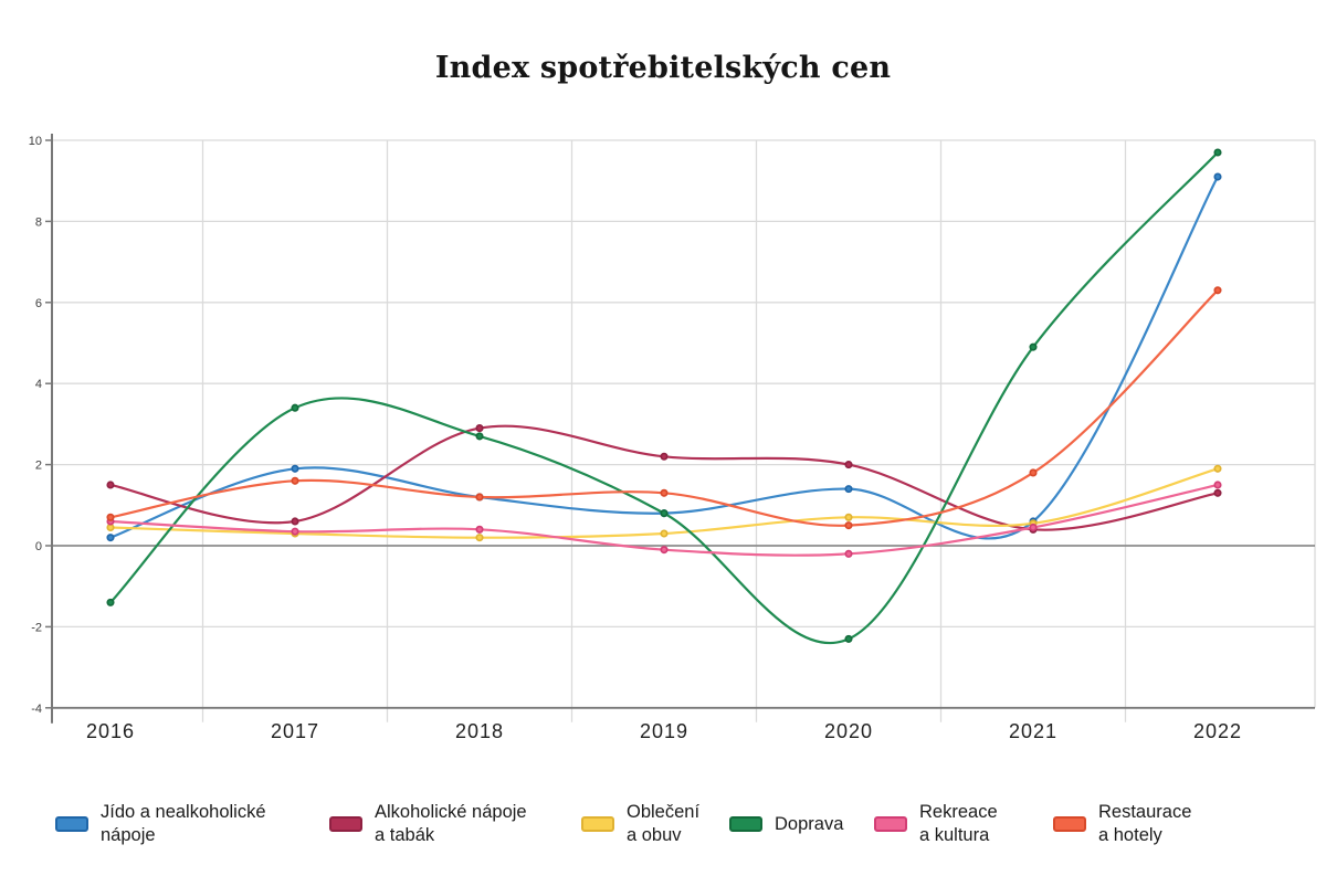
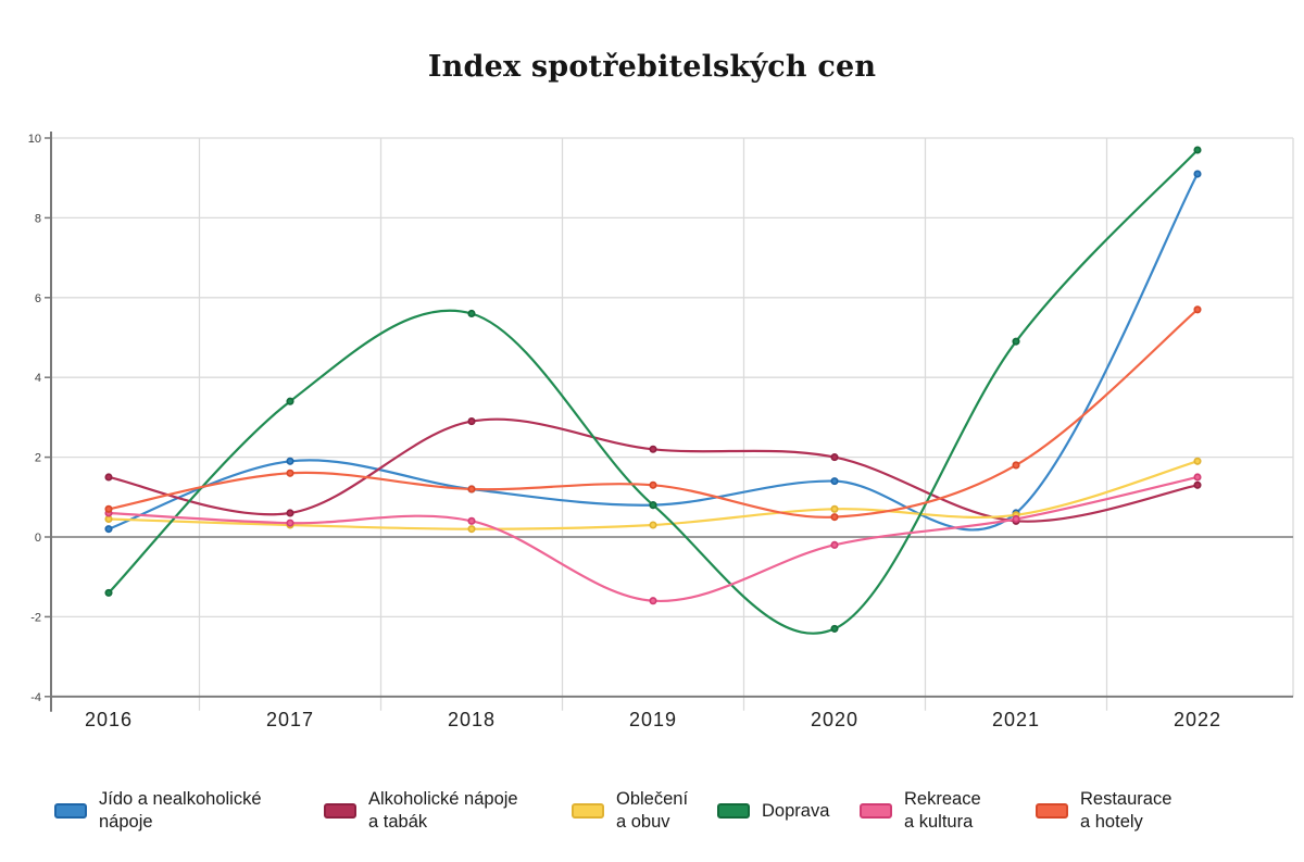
Doprava/2018: 2.7 -> 5.6
Rekreace a kultura/2019: -0.1 -> -1.6
Restaurace a hotely/2022: 6.3 -> 5.7
